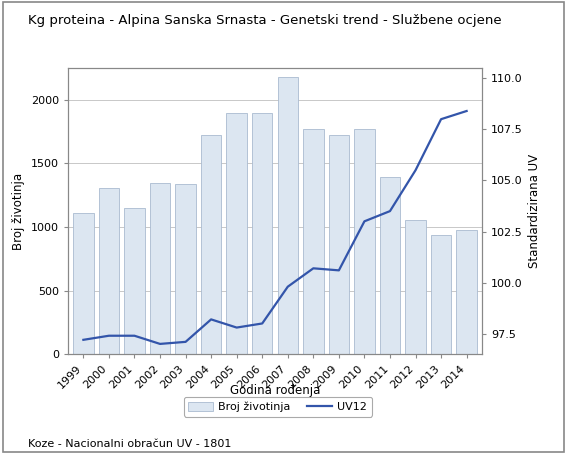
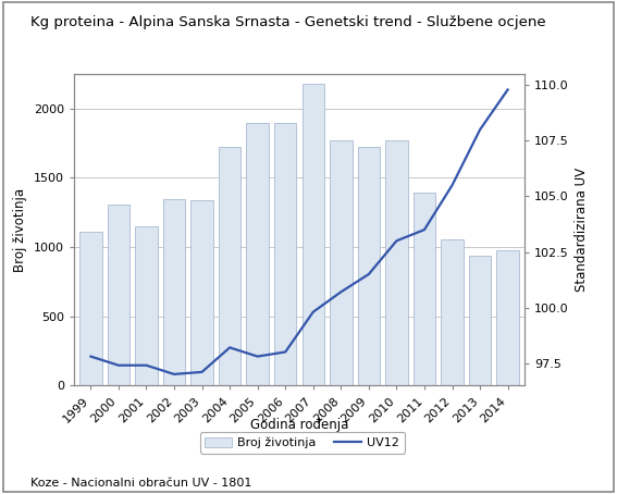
UV12/1999: 97.2 -> 97.8
UV12/2009: 100.6 -> 101.5
UV12/2014: 108.4 -> 109.8
